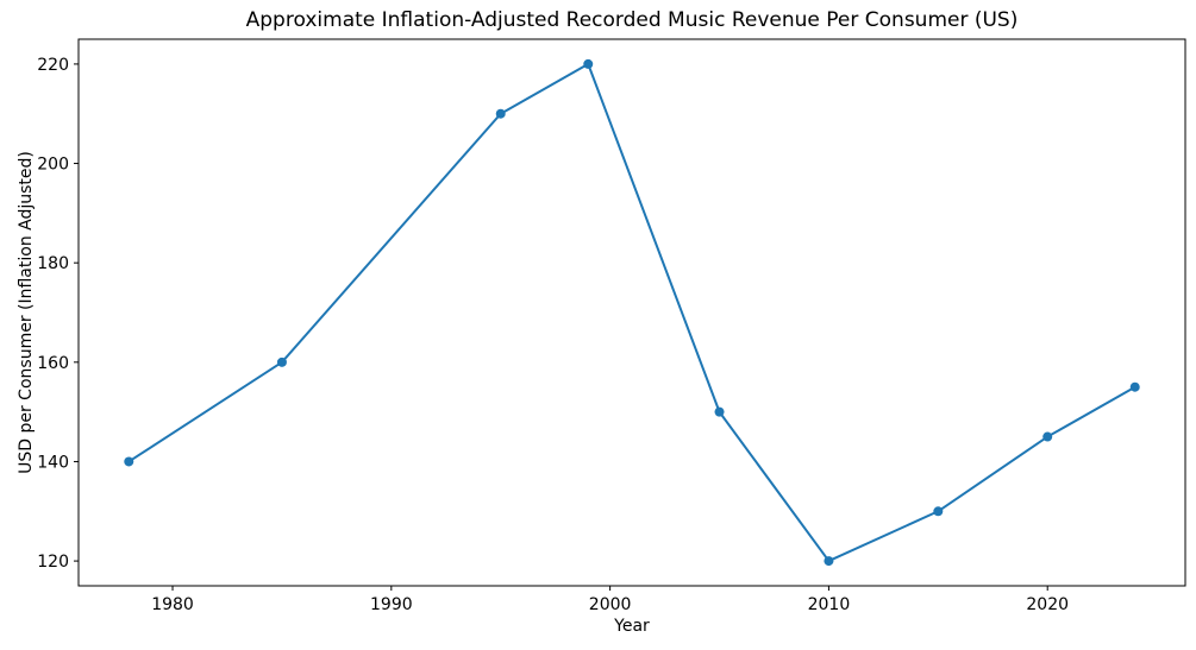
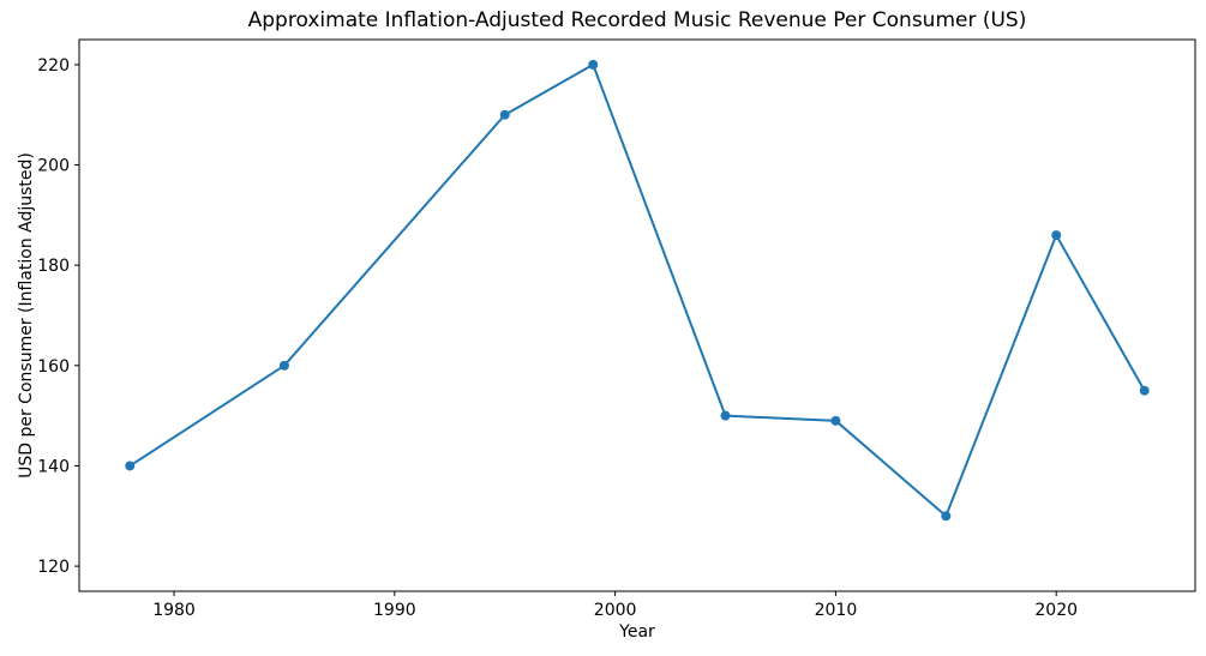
2010: 120 -> 149
2020: 145 -> 186
